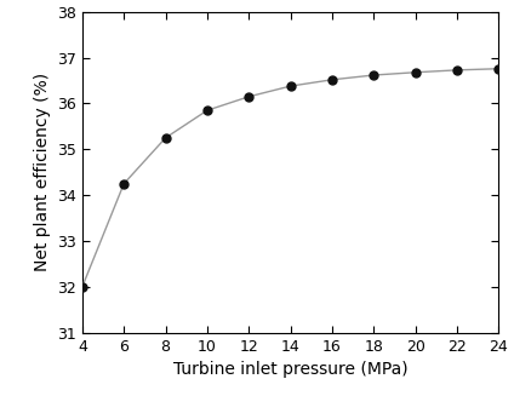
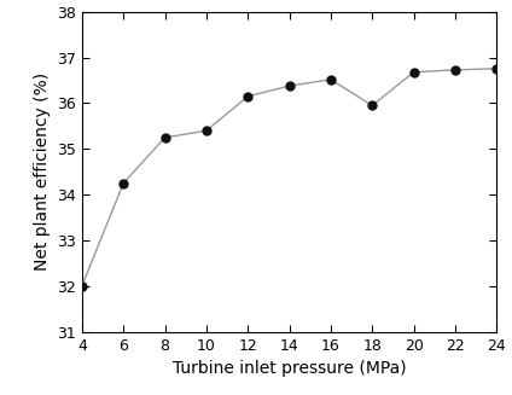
10: 35.85 -> 35.40
18: 36.62 -> 35.95
